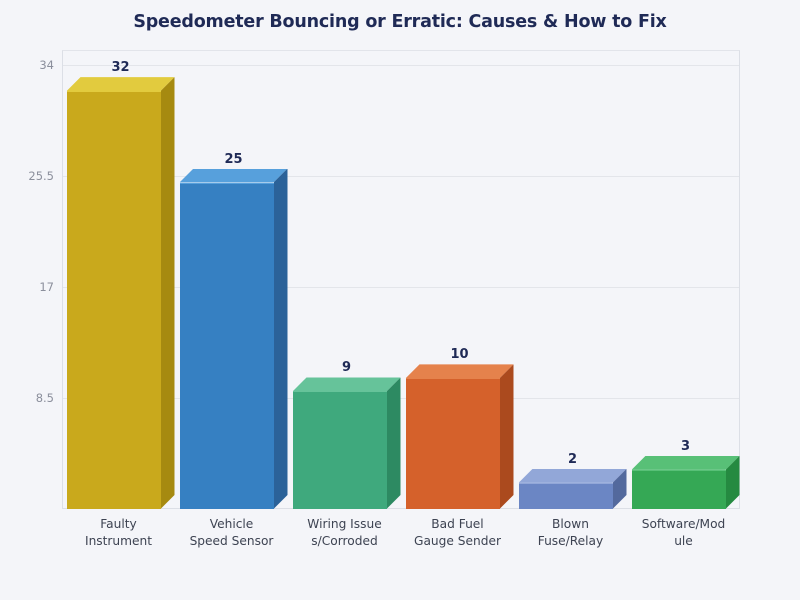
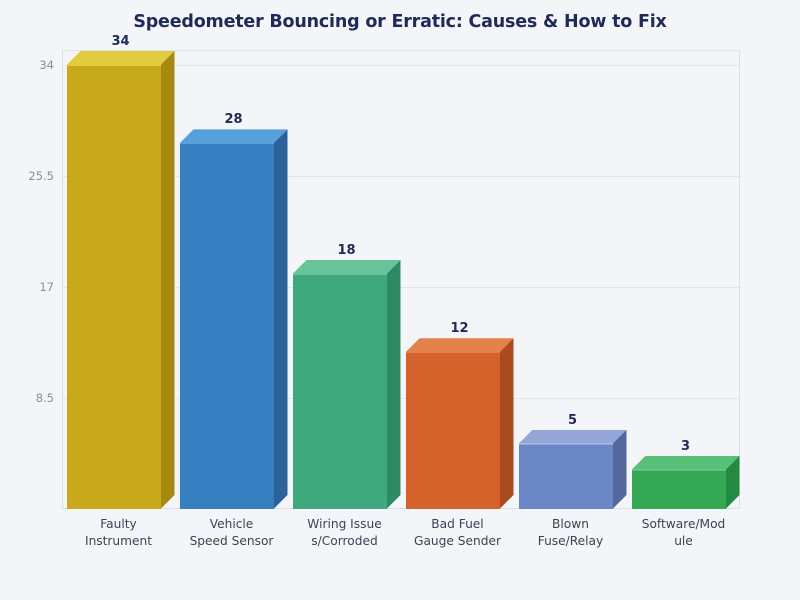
Faulty Instrument: 32 -> 34
Vehicle Speed Sensor: 25 -> 28
Wiring Issues/Corroded: 9 -> 18
Bad Fuel Gauge Sender: 10 -> 12
Blown Fuse/Relay: 2 -> 5
